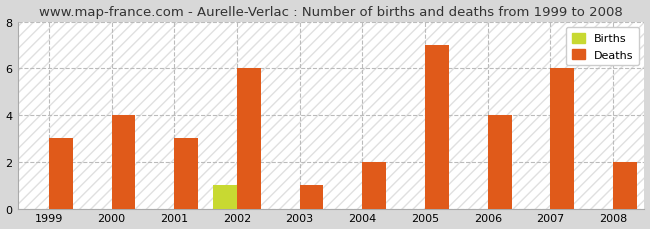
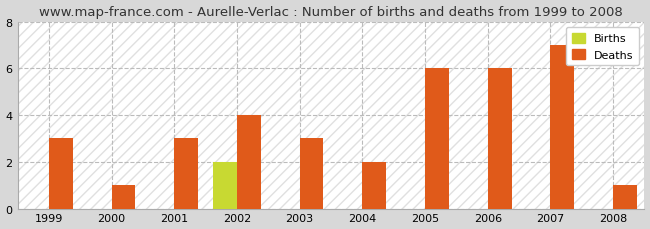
Deaths/2000: 4 -> 1
Births/2002: 1 -> 2
Deaths/2002: 6 -> 4
Deaths/2003: 1 -> 3
Deaths/2005: 7 -> 6
Deaths/2006: 4 -> 6
Deaths/2007: 6 -> 7
Deaths/2008: 2 -> 1
